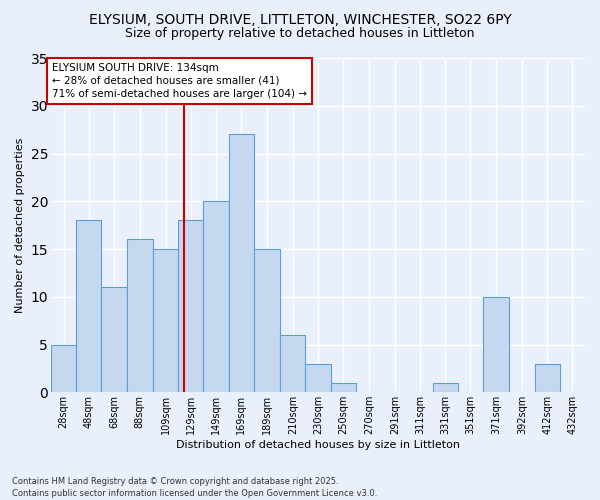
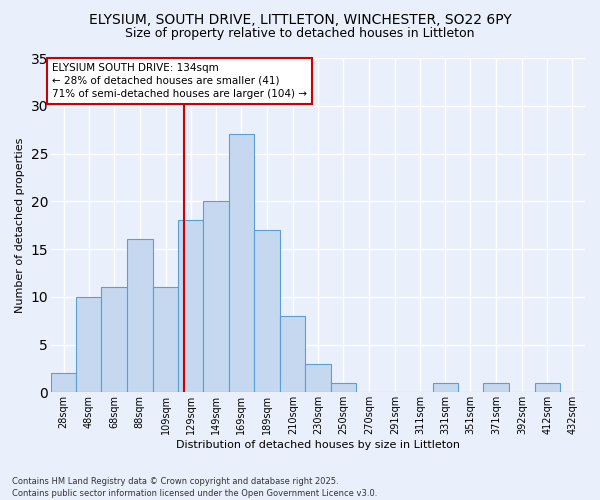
28sqm: 5 -> 2
48sqm: 18 -> 10
109sqm: 15 -> 11
189sqm: 15 -> 17
210sqm: 6 -> 8
371sqm: 10 -> 1
412sqm: 3 -> 1
